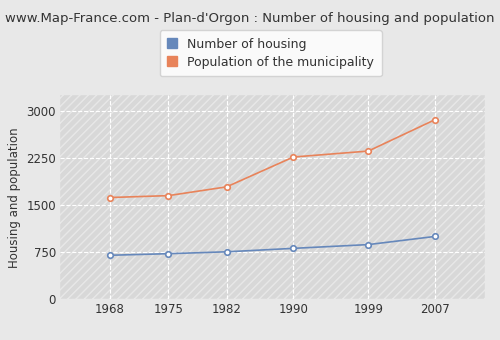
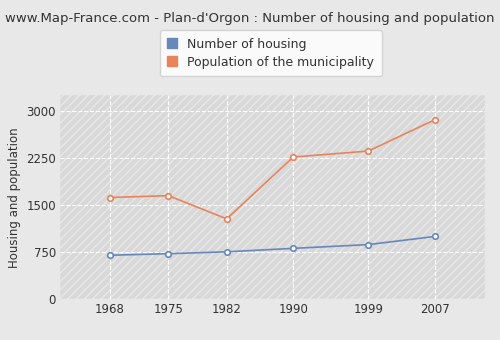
Population of the municipality/1982: 1790 -> 1280
